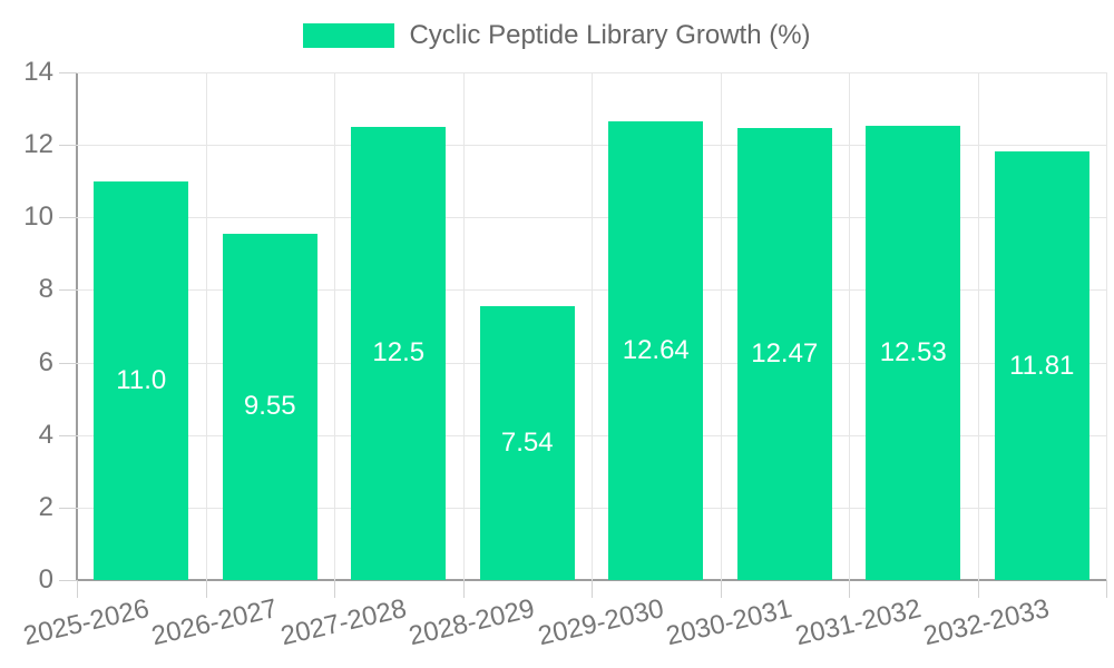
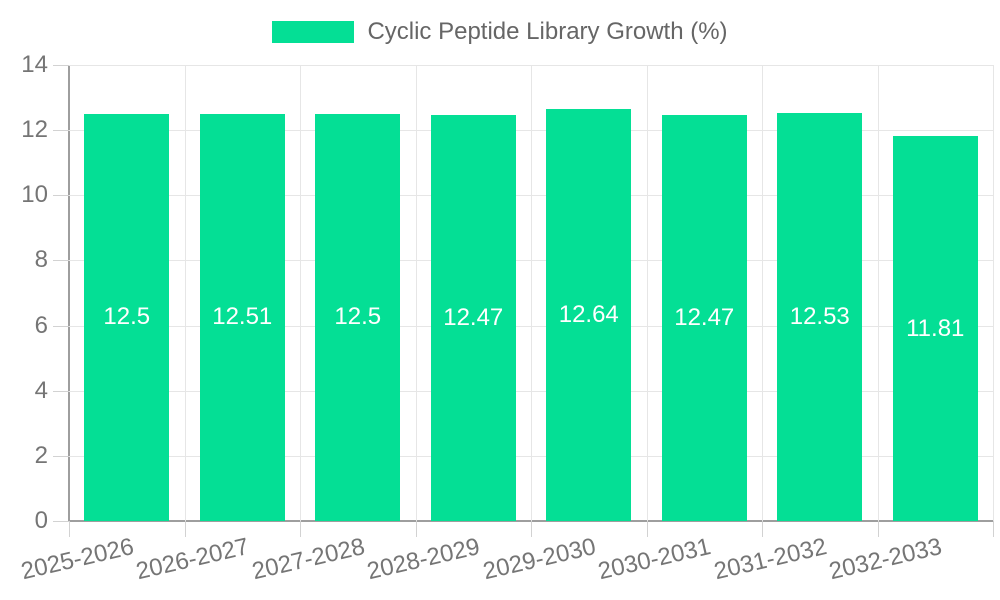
2025-2026: 11.0 -> 12.5
2026-2027: 9.55 -> 12.51
2028-2029: 7.54 -> 12.47
